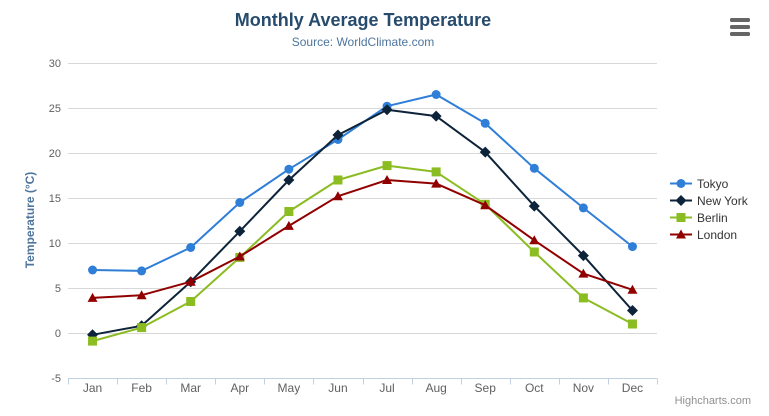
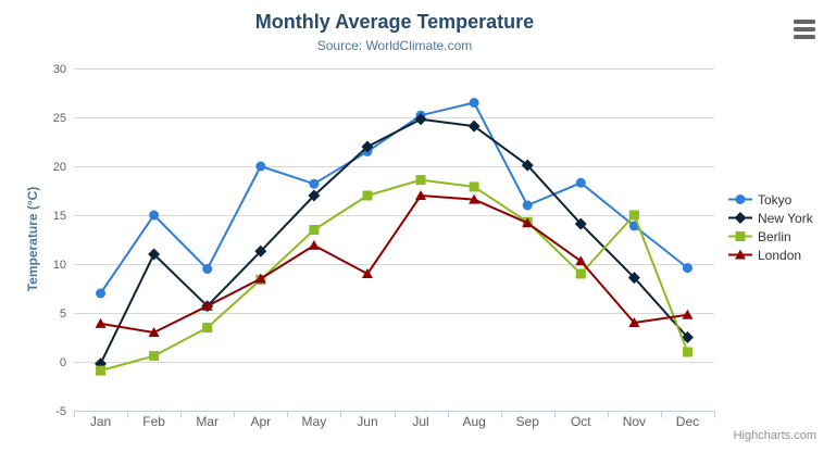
Tokyo/Feb: 7 -> 15
New York/Feb: 1 -> 11
London/Feb: 4 -> 3
Tokyo/Apr: 14 -> 20
London/Jun: 15 -> 9
Tokyo/Sep: 23 -> 16
Berlin/Nov: 4 -> 15
London/Nov: 7 -> 4
